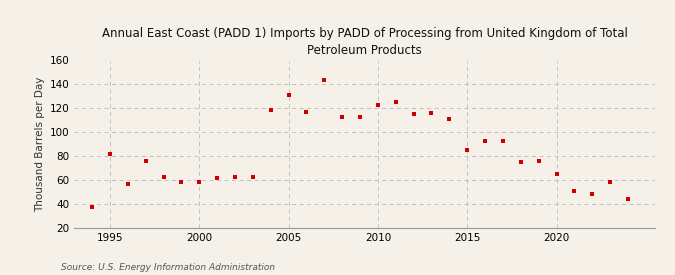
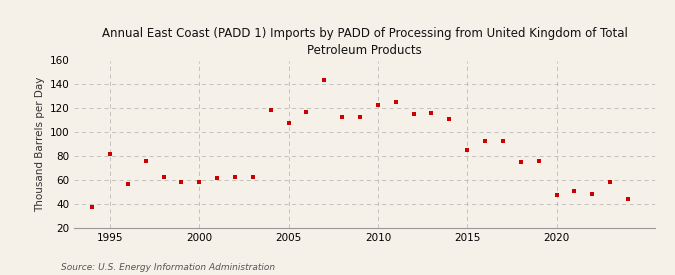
2005: 131 -> 108
2020: 65 -> 48
